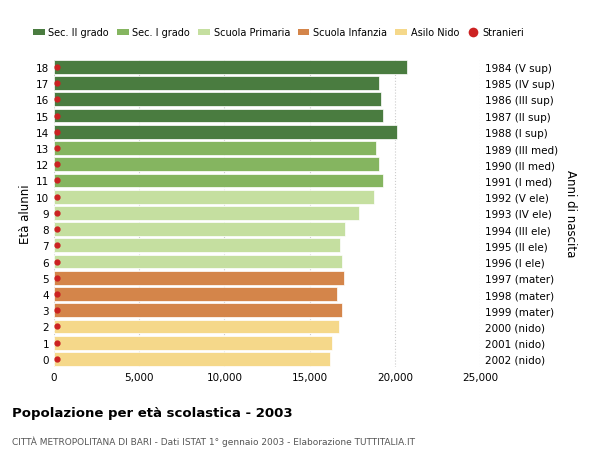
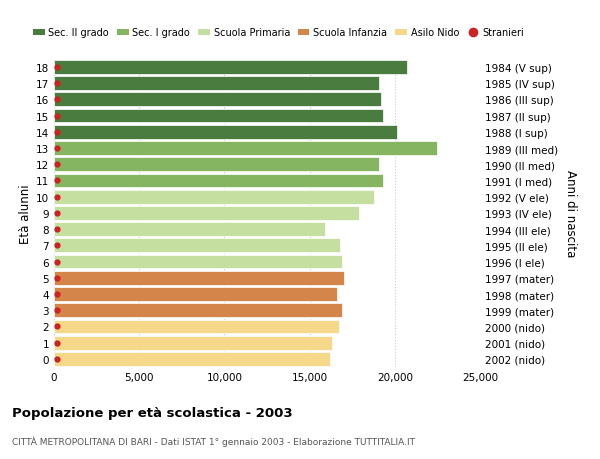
13: 18,900 -> 22,500
8: 17,100 -> 15,900
